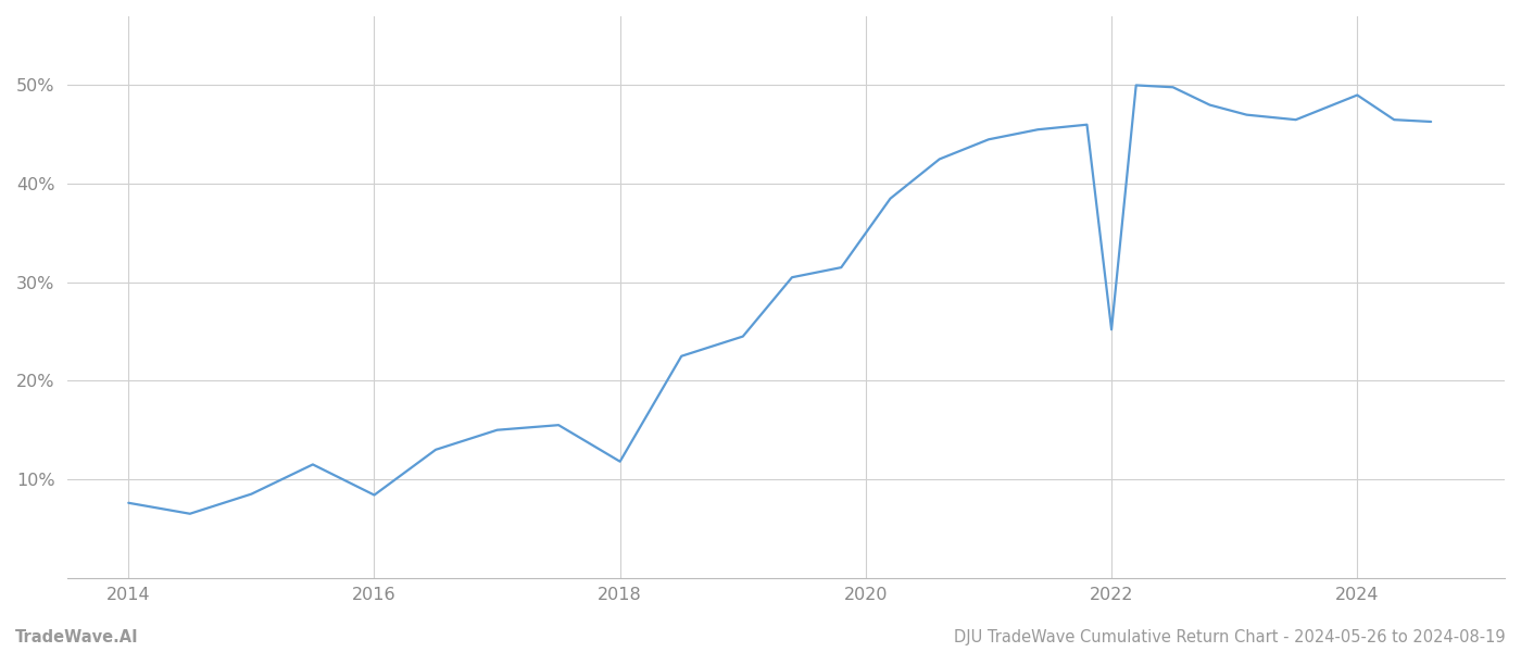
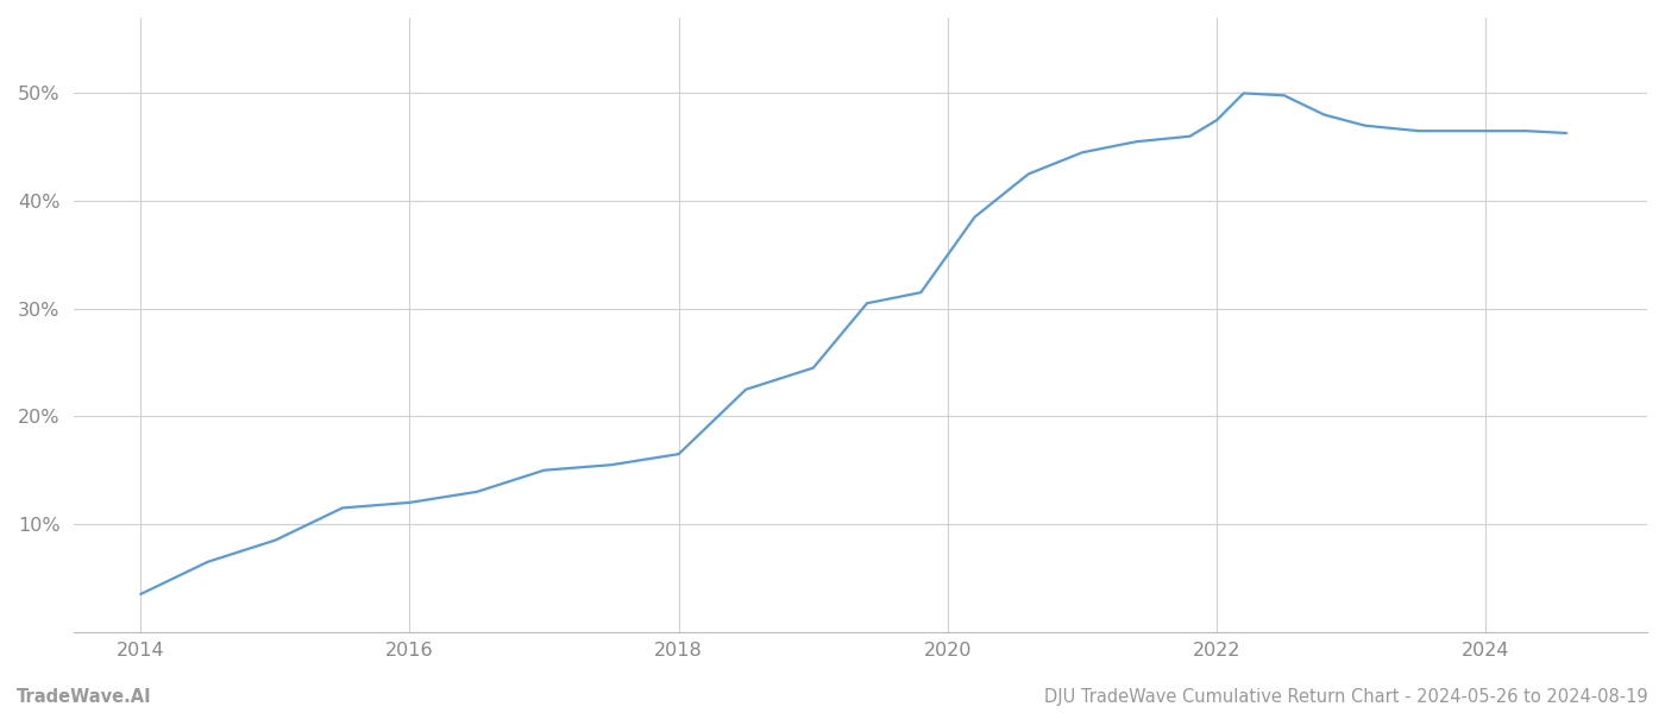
2014: 7.6% -> 3.5%
2016: 8.4% -> 12.0%
2018: 11.8% -> 16.5%
2022: 25.2% -> 47.5%
2024: 49.0% -> 46.5%
